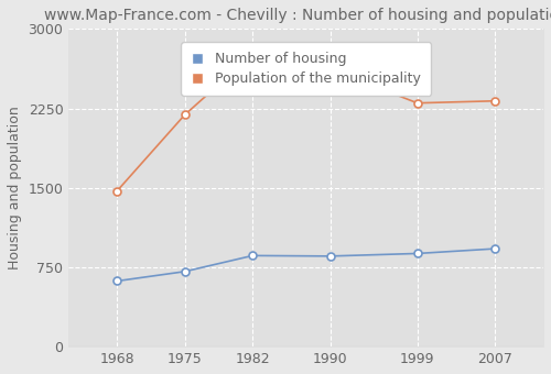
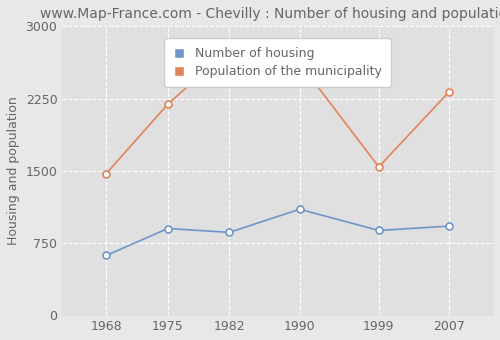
Number of housing/1975: 710 -> 900
Number of housing/1990: 860 -> 1100
Population of the municipality/1999: 2300 -> 1540
